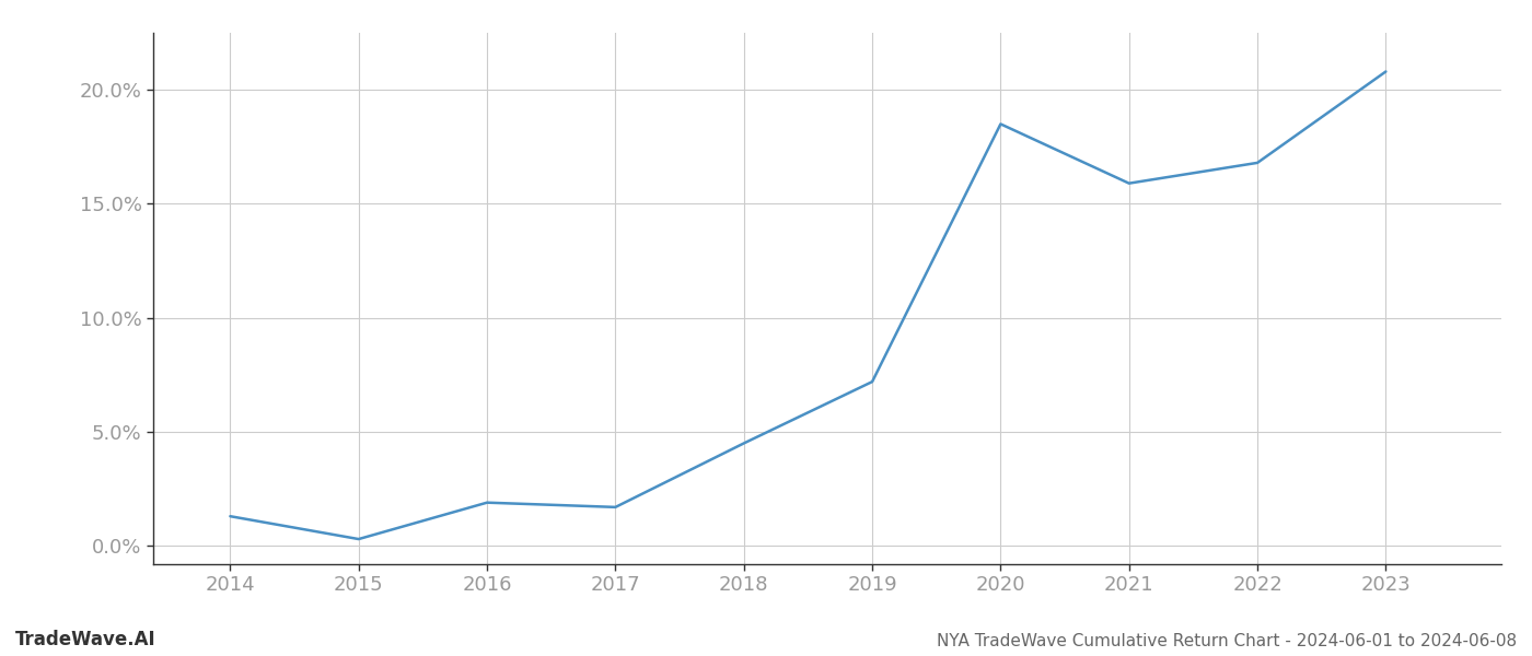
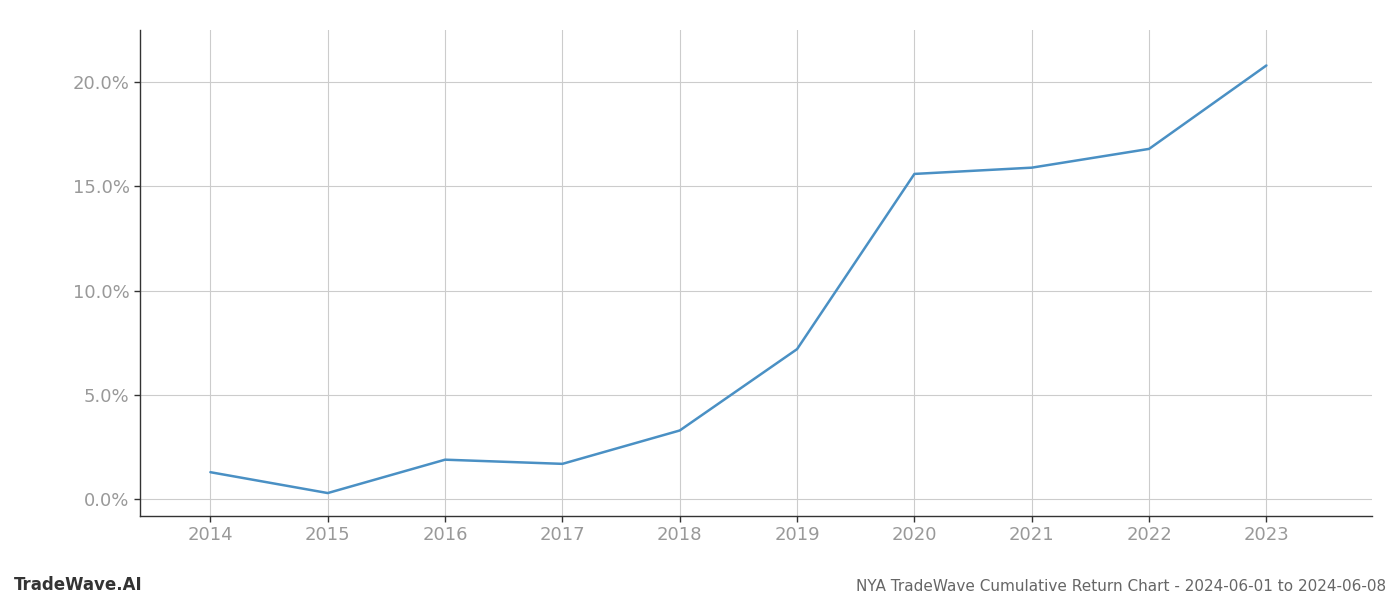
2018: 4.5% -> 3.3%
2020: 18.5% -> 15.6%
